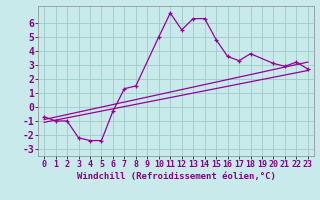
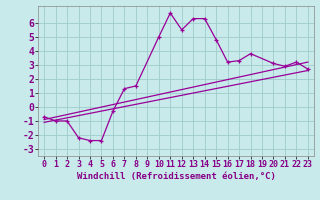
16: 3.6 -> 3.2
